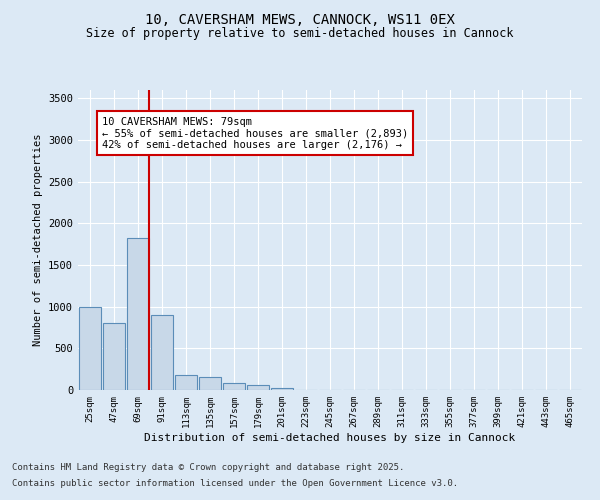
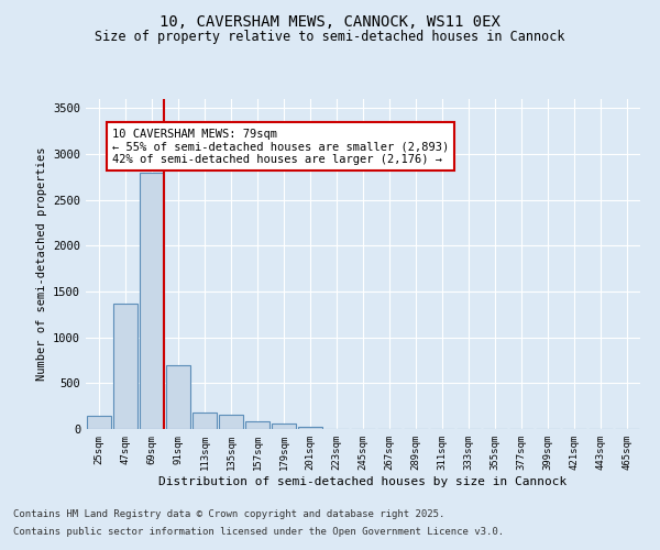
25sqm: 1000 -> 150
47sqm: 800 -> 1370
69sqm: 1820 -> 2800
91sqm: 900 -> 700
